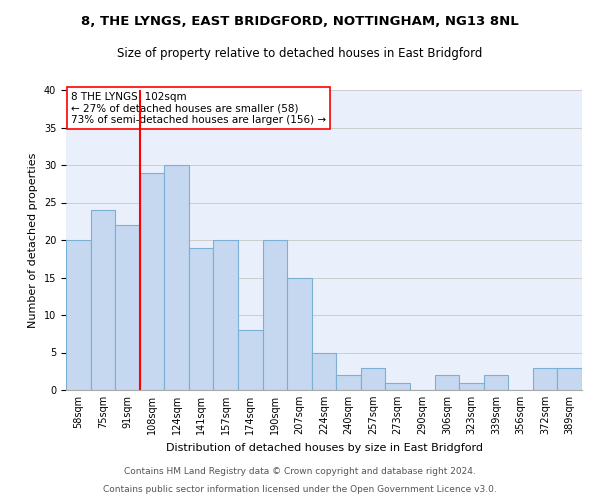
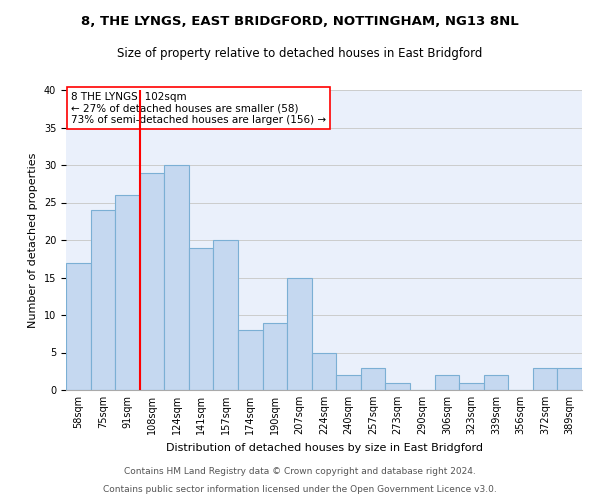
58sqm: 20 -> 17
91sqm: 22 -> 26
190sqm: 20 -> 9
